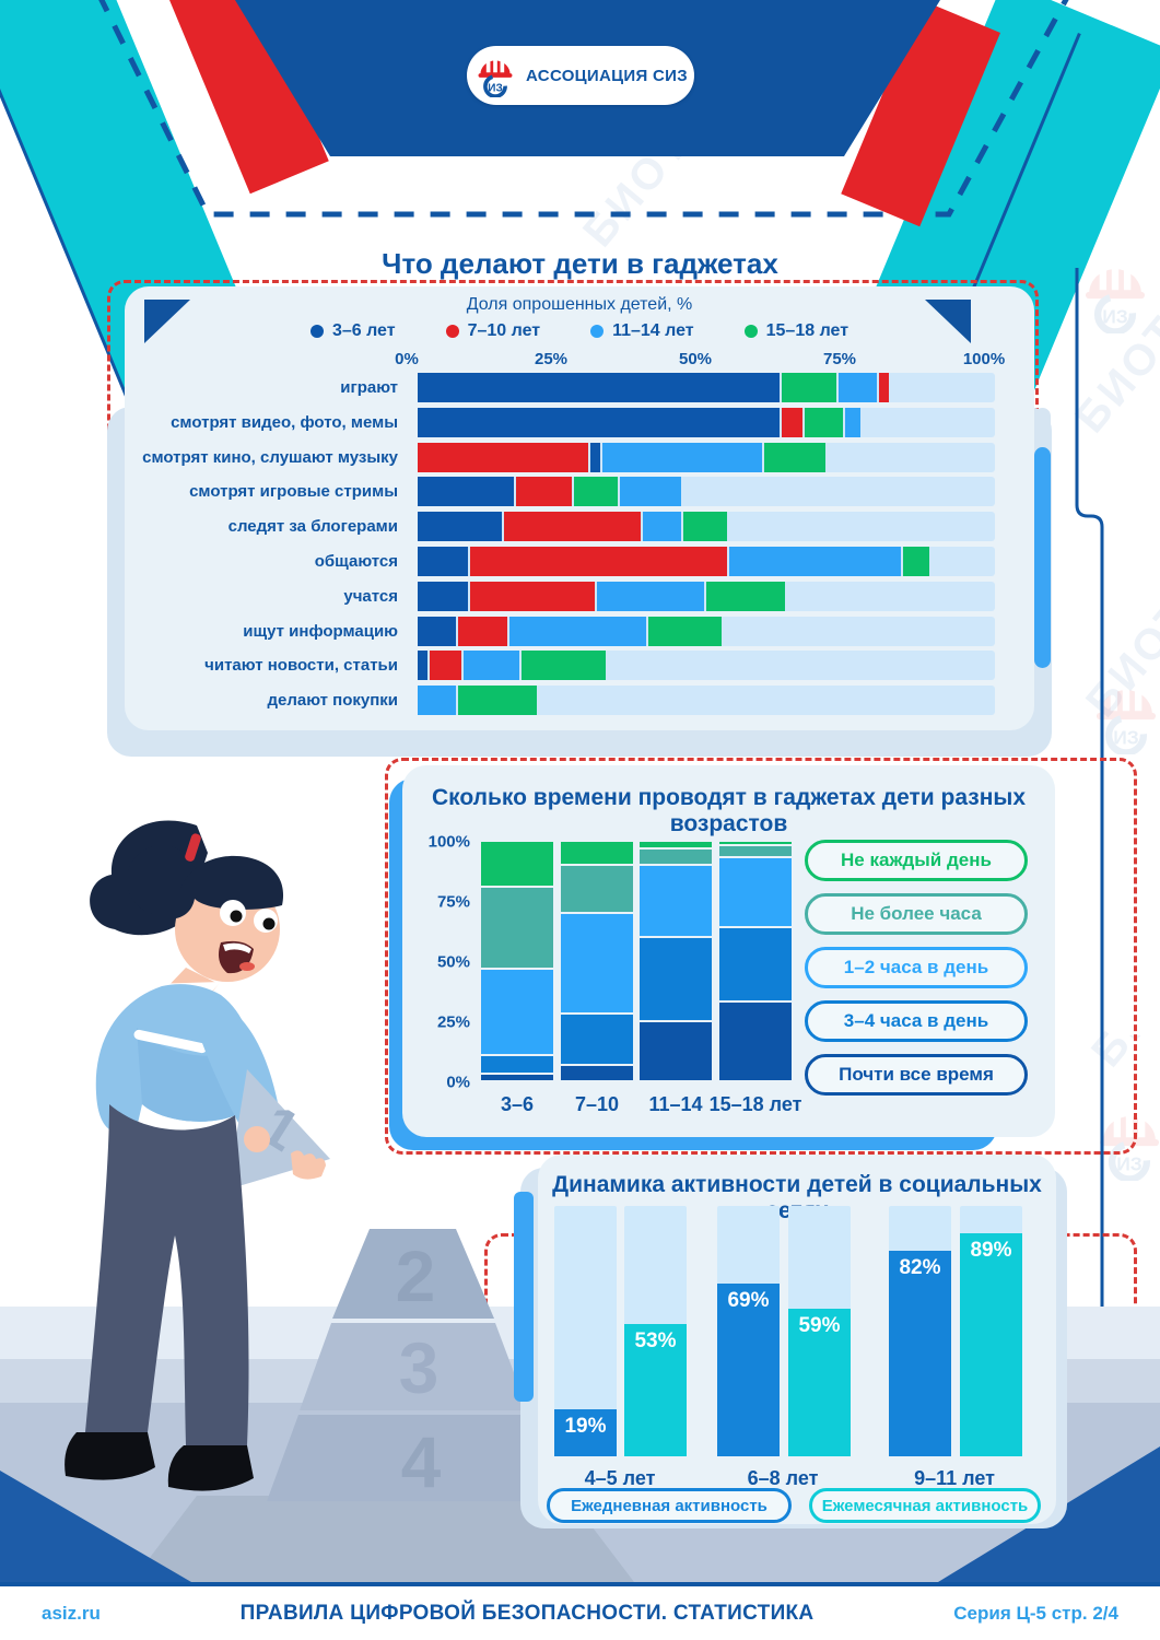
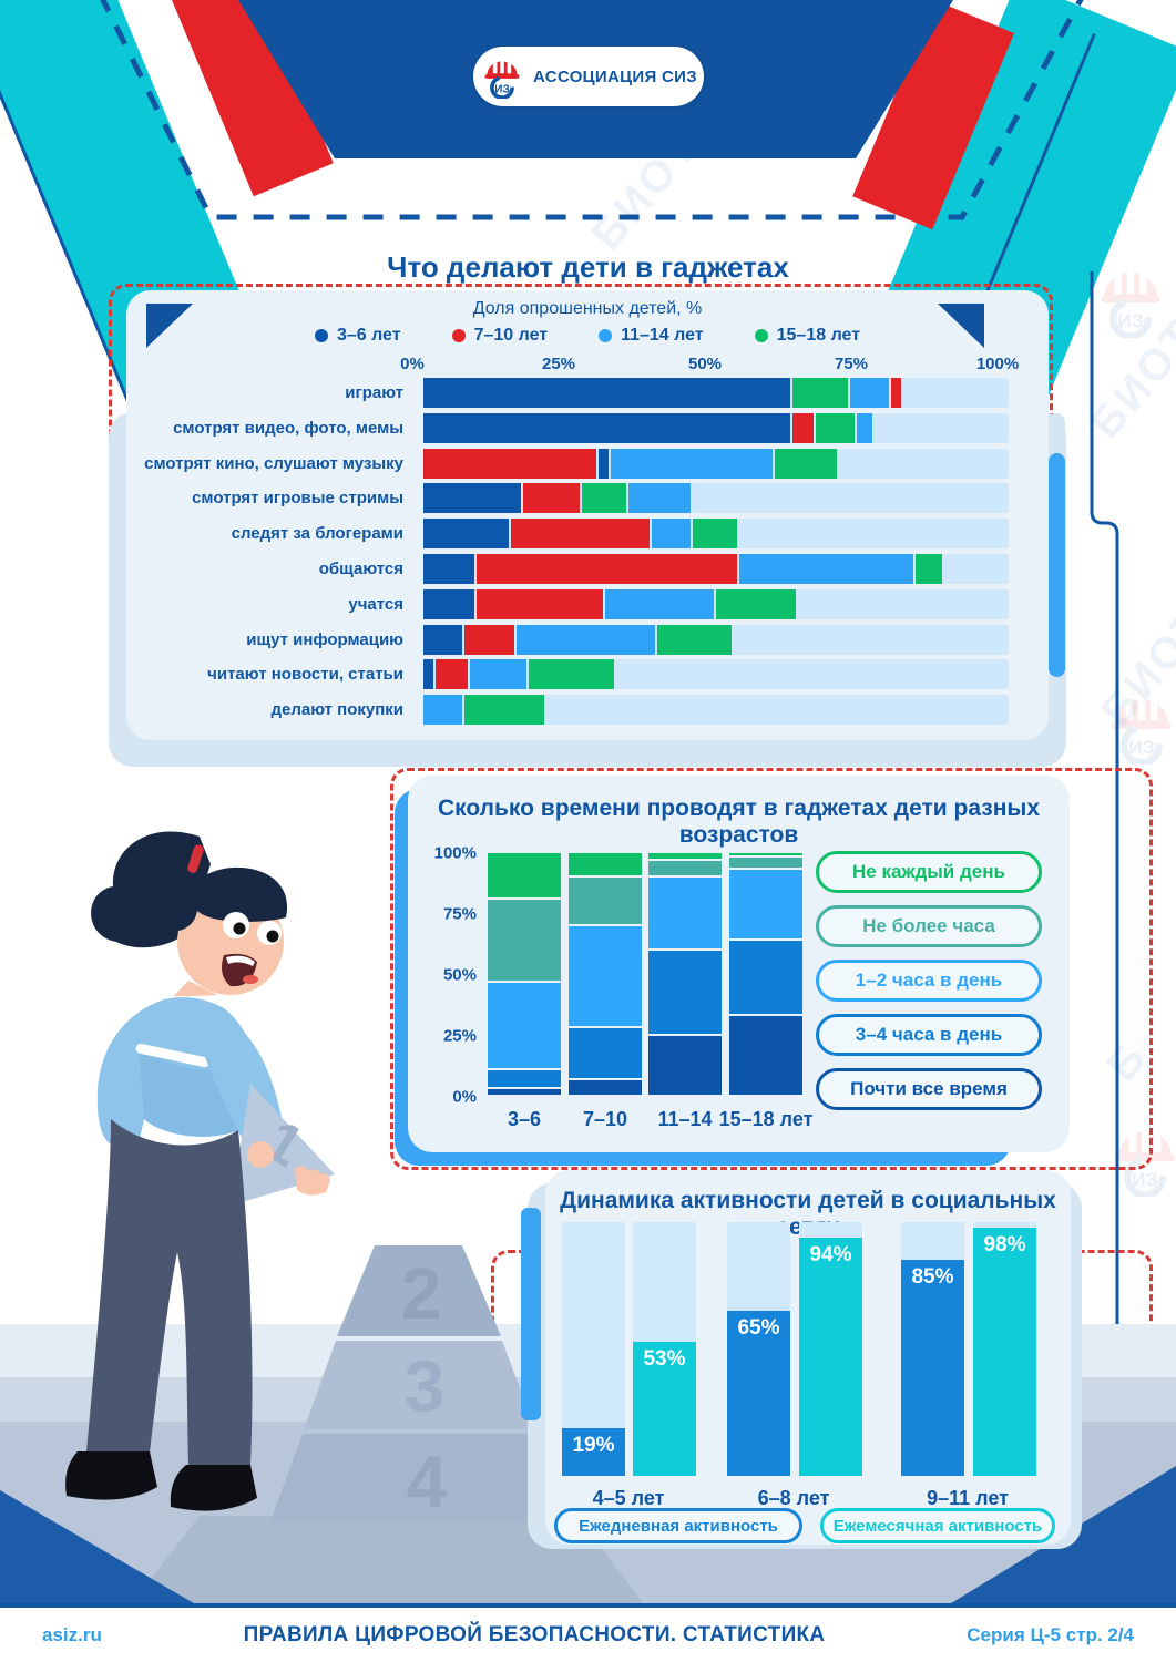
Динамика активности детей в социальных сетях/Ежедневная активность/6–8 лет: 69% -> 65%
Динамика активности детей в социальных сетях/Ежемесячная активность/6–8 лет: 59% -> 94%
Динамика активности детей в социальных сетях/Ежедневная активность/9–11 лет: 82% -> 85%
Динамика активности детей в социальных сетях/Ежемесячная активность/9–11 лет: 89% -> 98%
